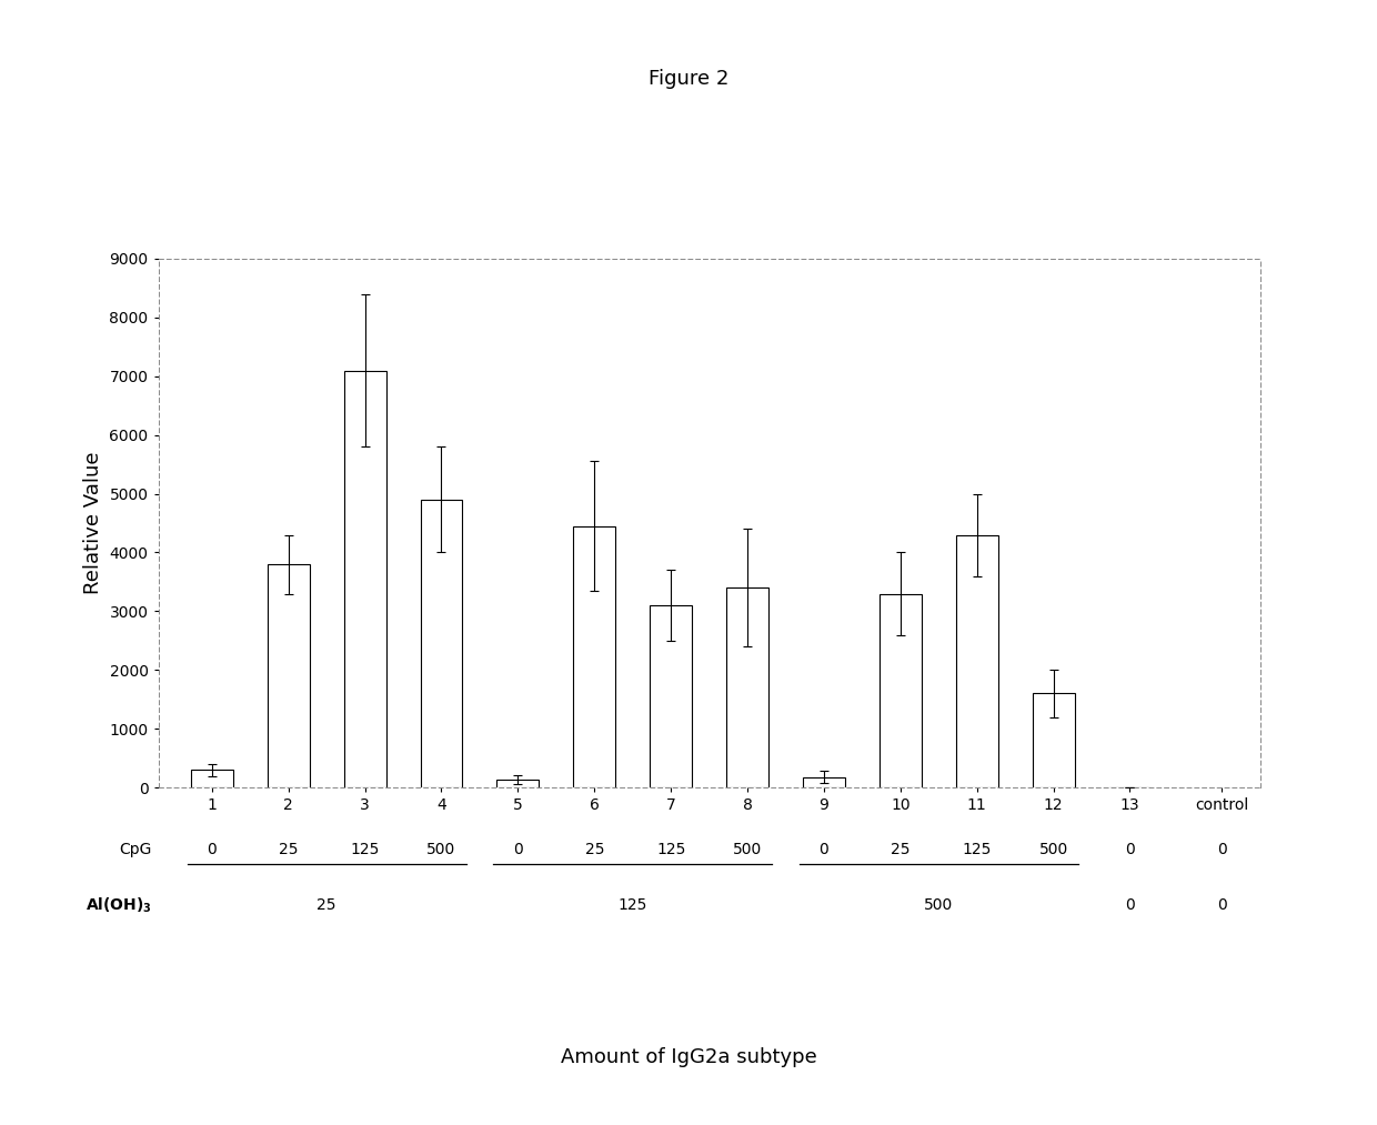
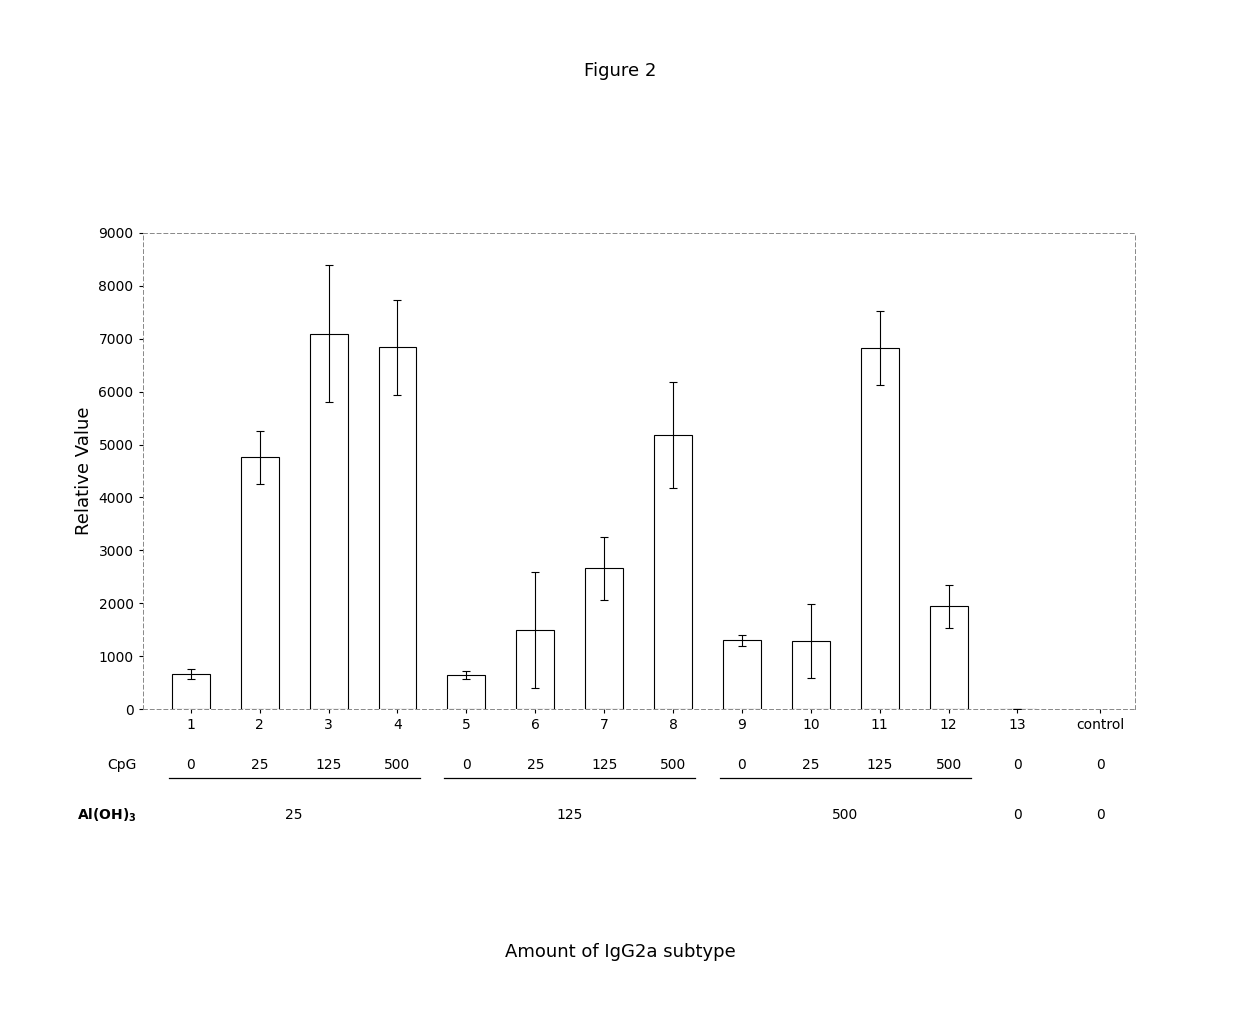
1: 300 -> 660
2: 3800 -> 4760
4: 4900 -> 6840
5: 130 -> 640
6: 4450 -> 1500
7: 3100 -> 2660
8: 3400 -> 5180
9: 180 -> 1300
10: 3300 -> 1280
11: 4300 -> 6820
12: 1600 -> 1940
